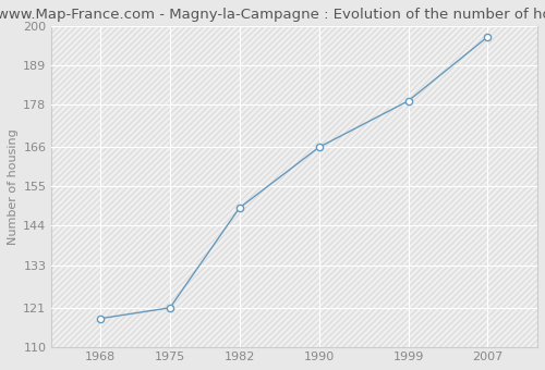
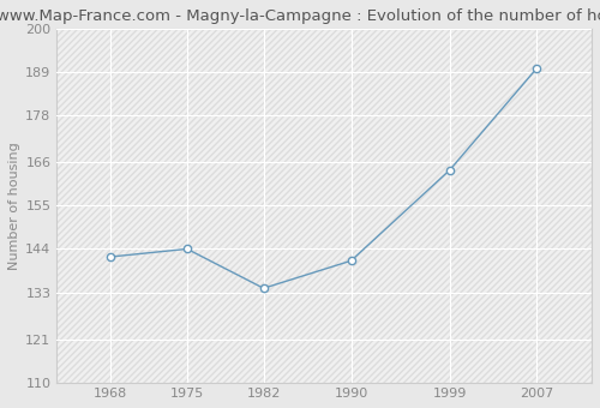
1968: 118 -> 142
1975: 121 -> 144
1982: 149 -> 134
1990: 166 -> 141
1999: 179 -> 164
2007: 197 -> 190
